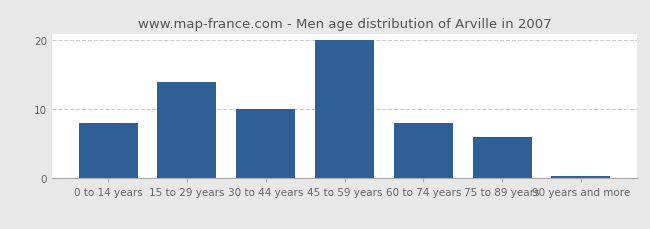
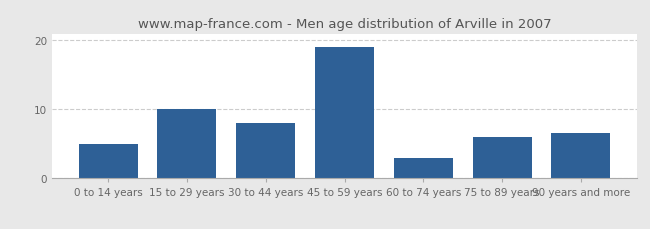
0 to 14 years: 8.0 -> 5.0
15 to 29 years: 14.0 -> 10.0
30 to 44 years: 10.0 -> 8.0
45 to 59 years: 20.0 -> 19.0
60 to 74 years: 8.0 -> 3.0
90 years and more: 0.3 -> 6.6
